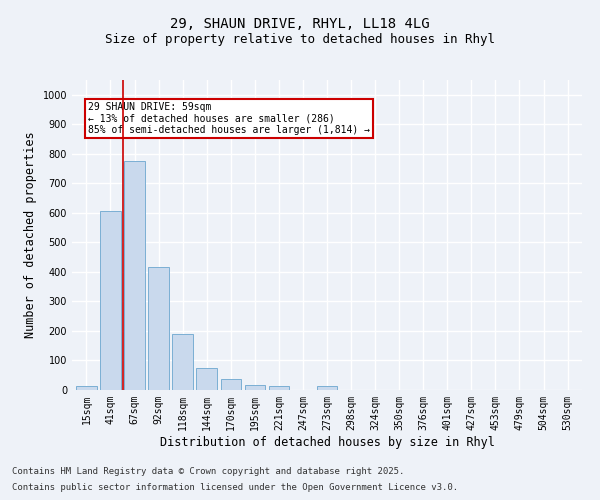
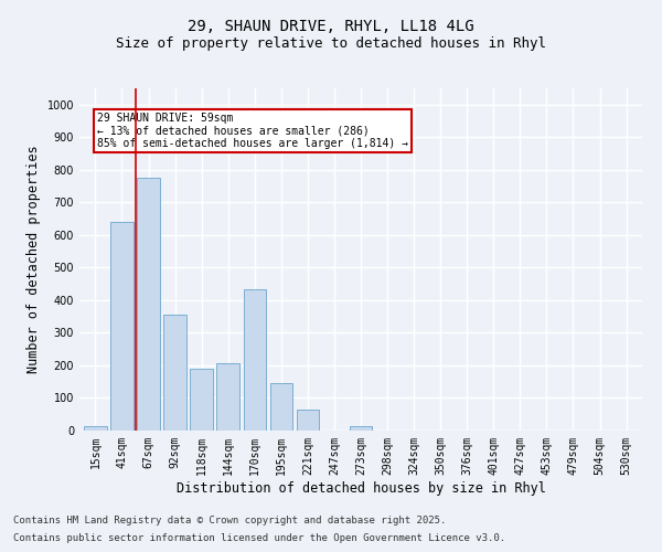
41sqm: 605 -> 640
92sqm: 415 -> 355
144sqm: 75 -> 205
170sqm: 38 -> 435
195sqm: 18 -> 145
221sqm: 12 -> 65
